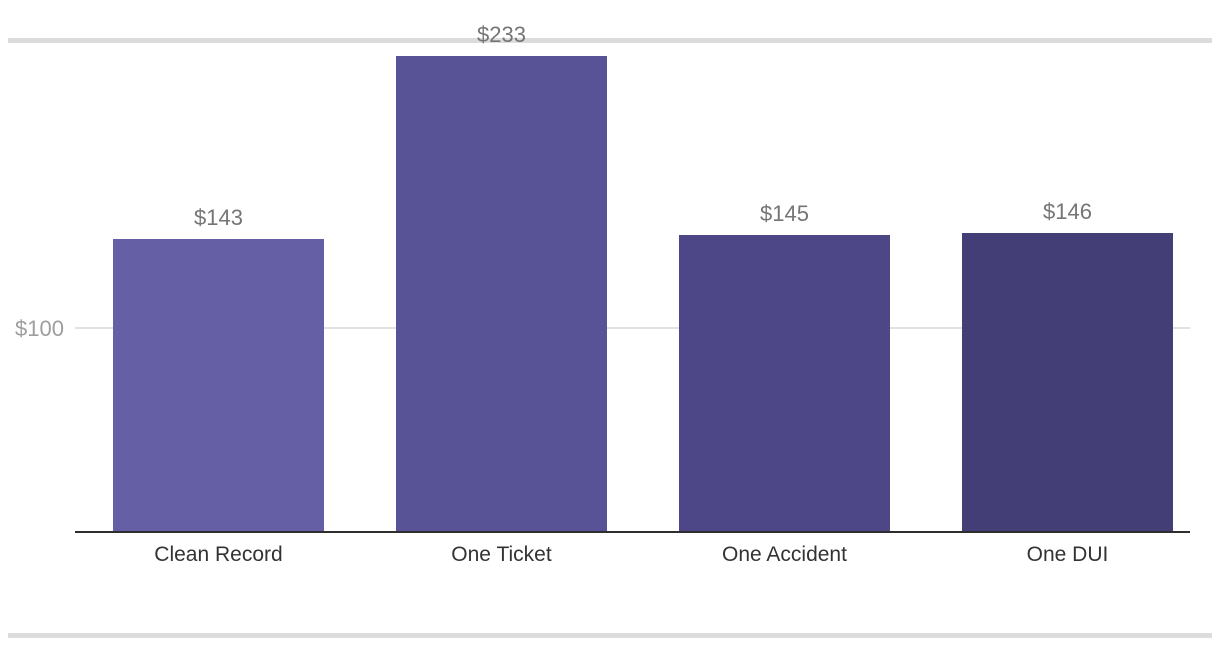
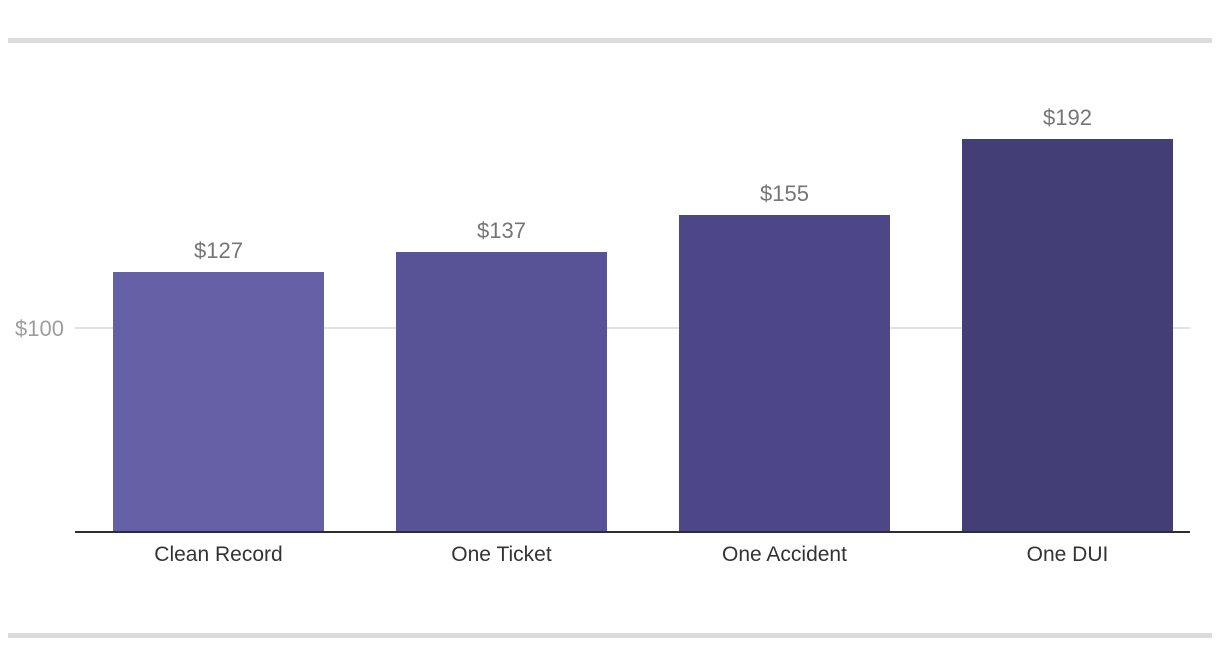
Clean Record: $143 -> $127
One Ticket: $233 -> $137
One Accident: $145 -> $155
One DUI: $146 -> $192
